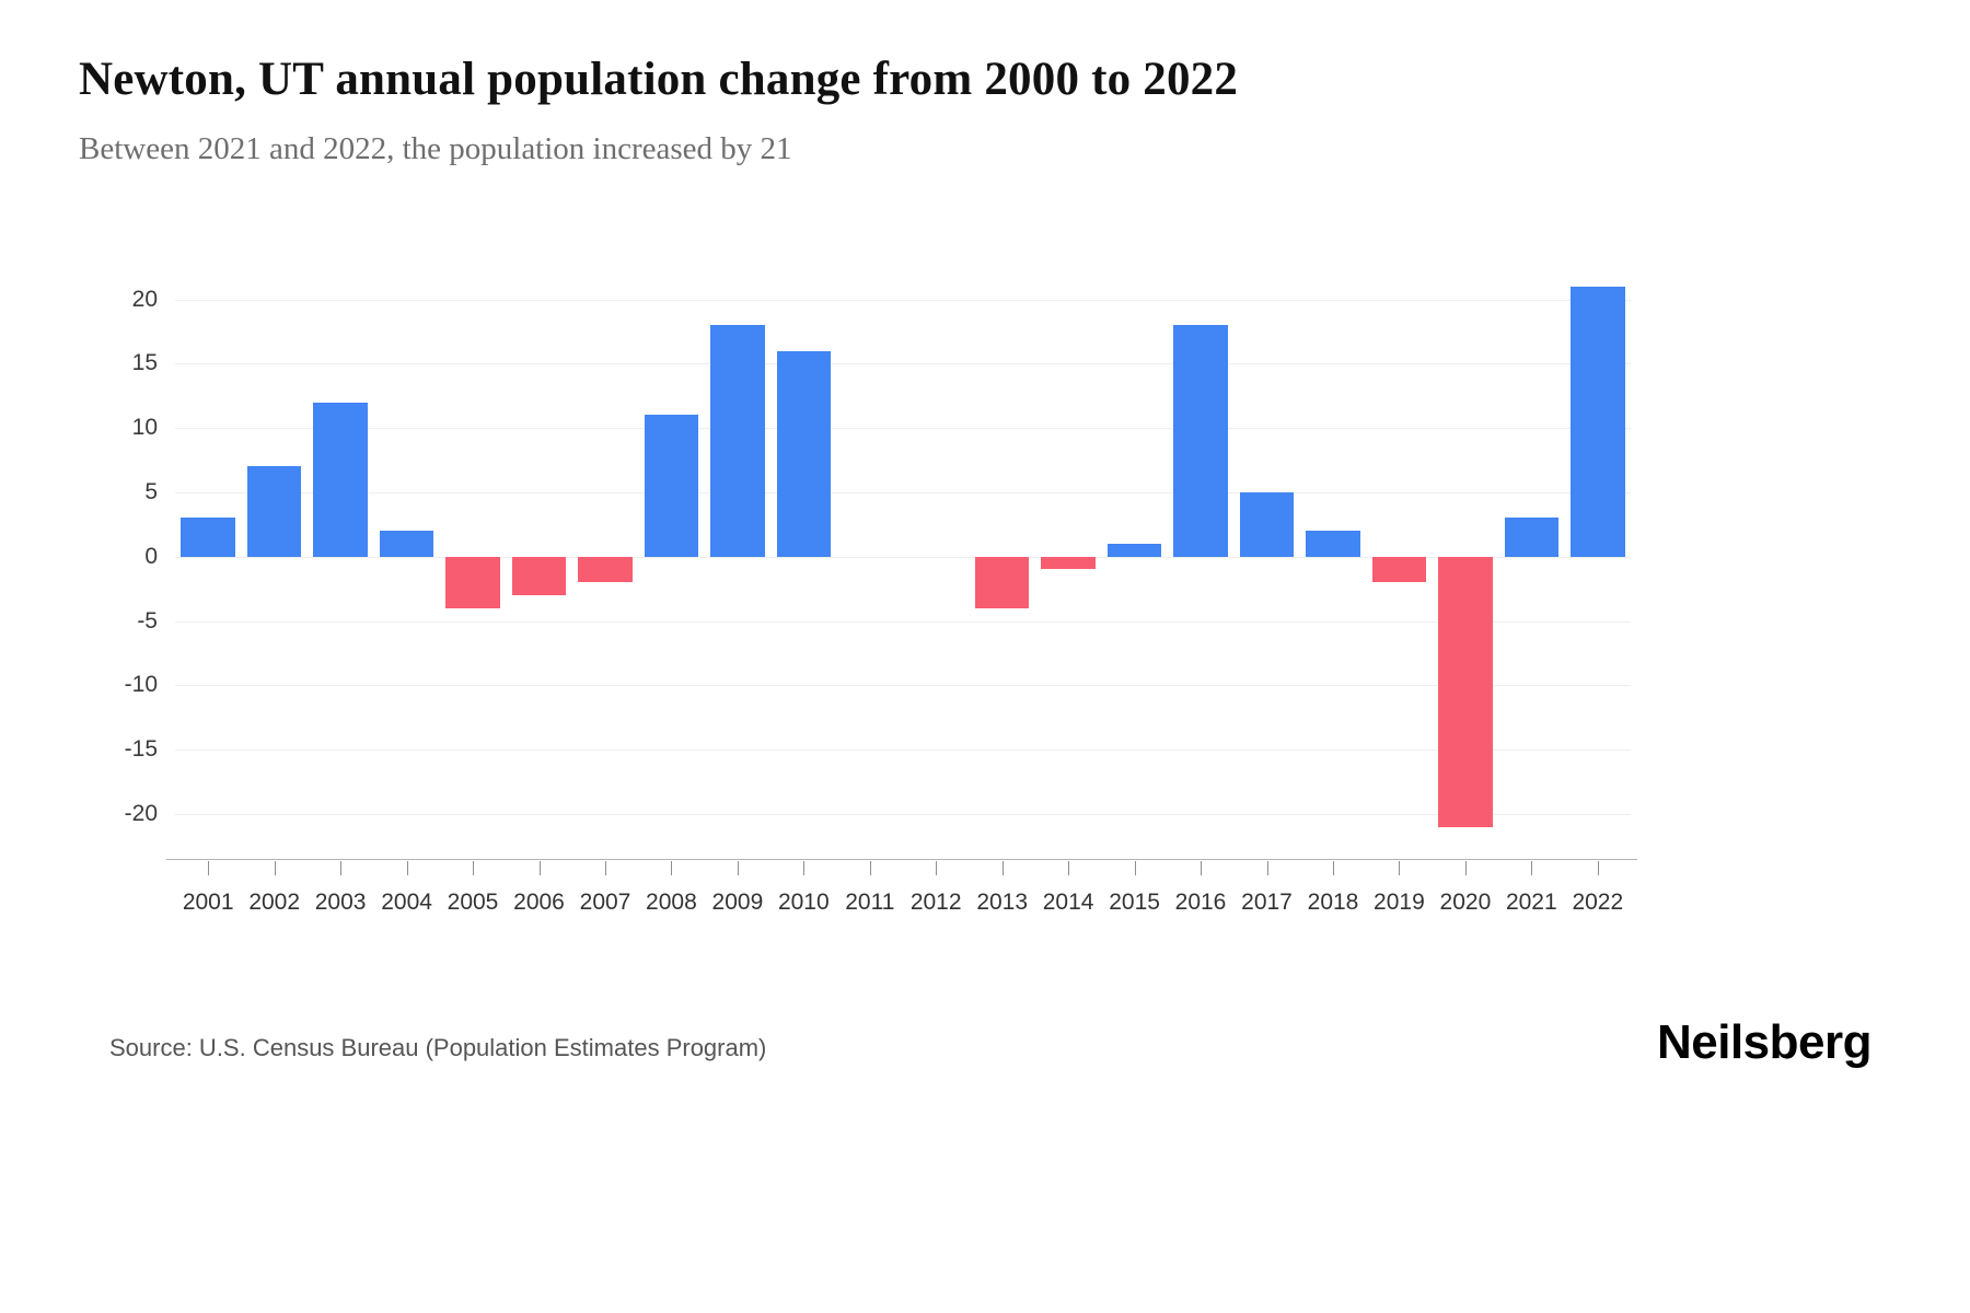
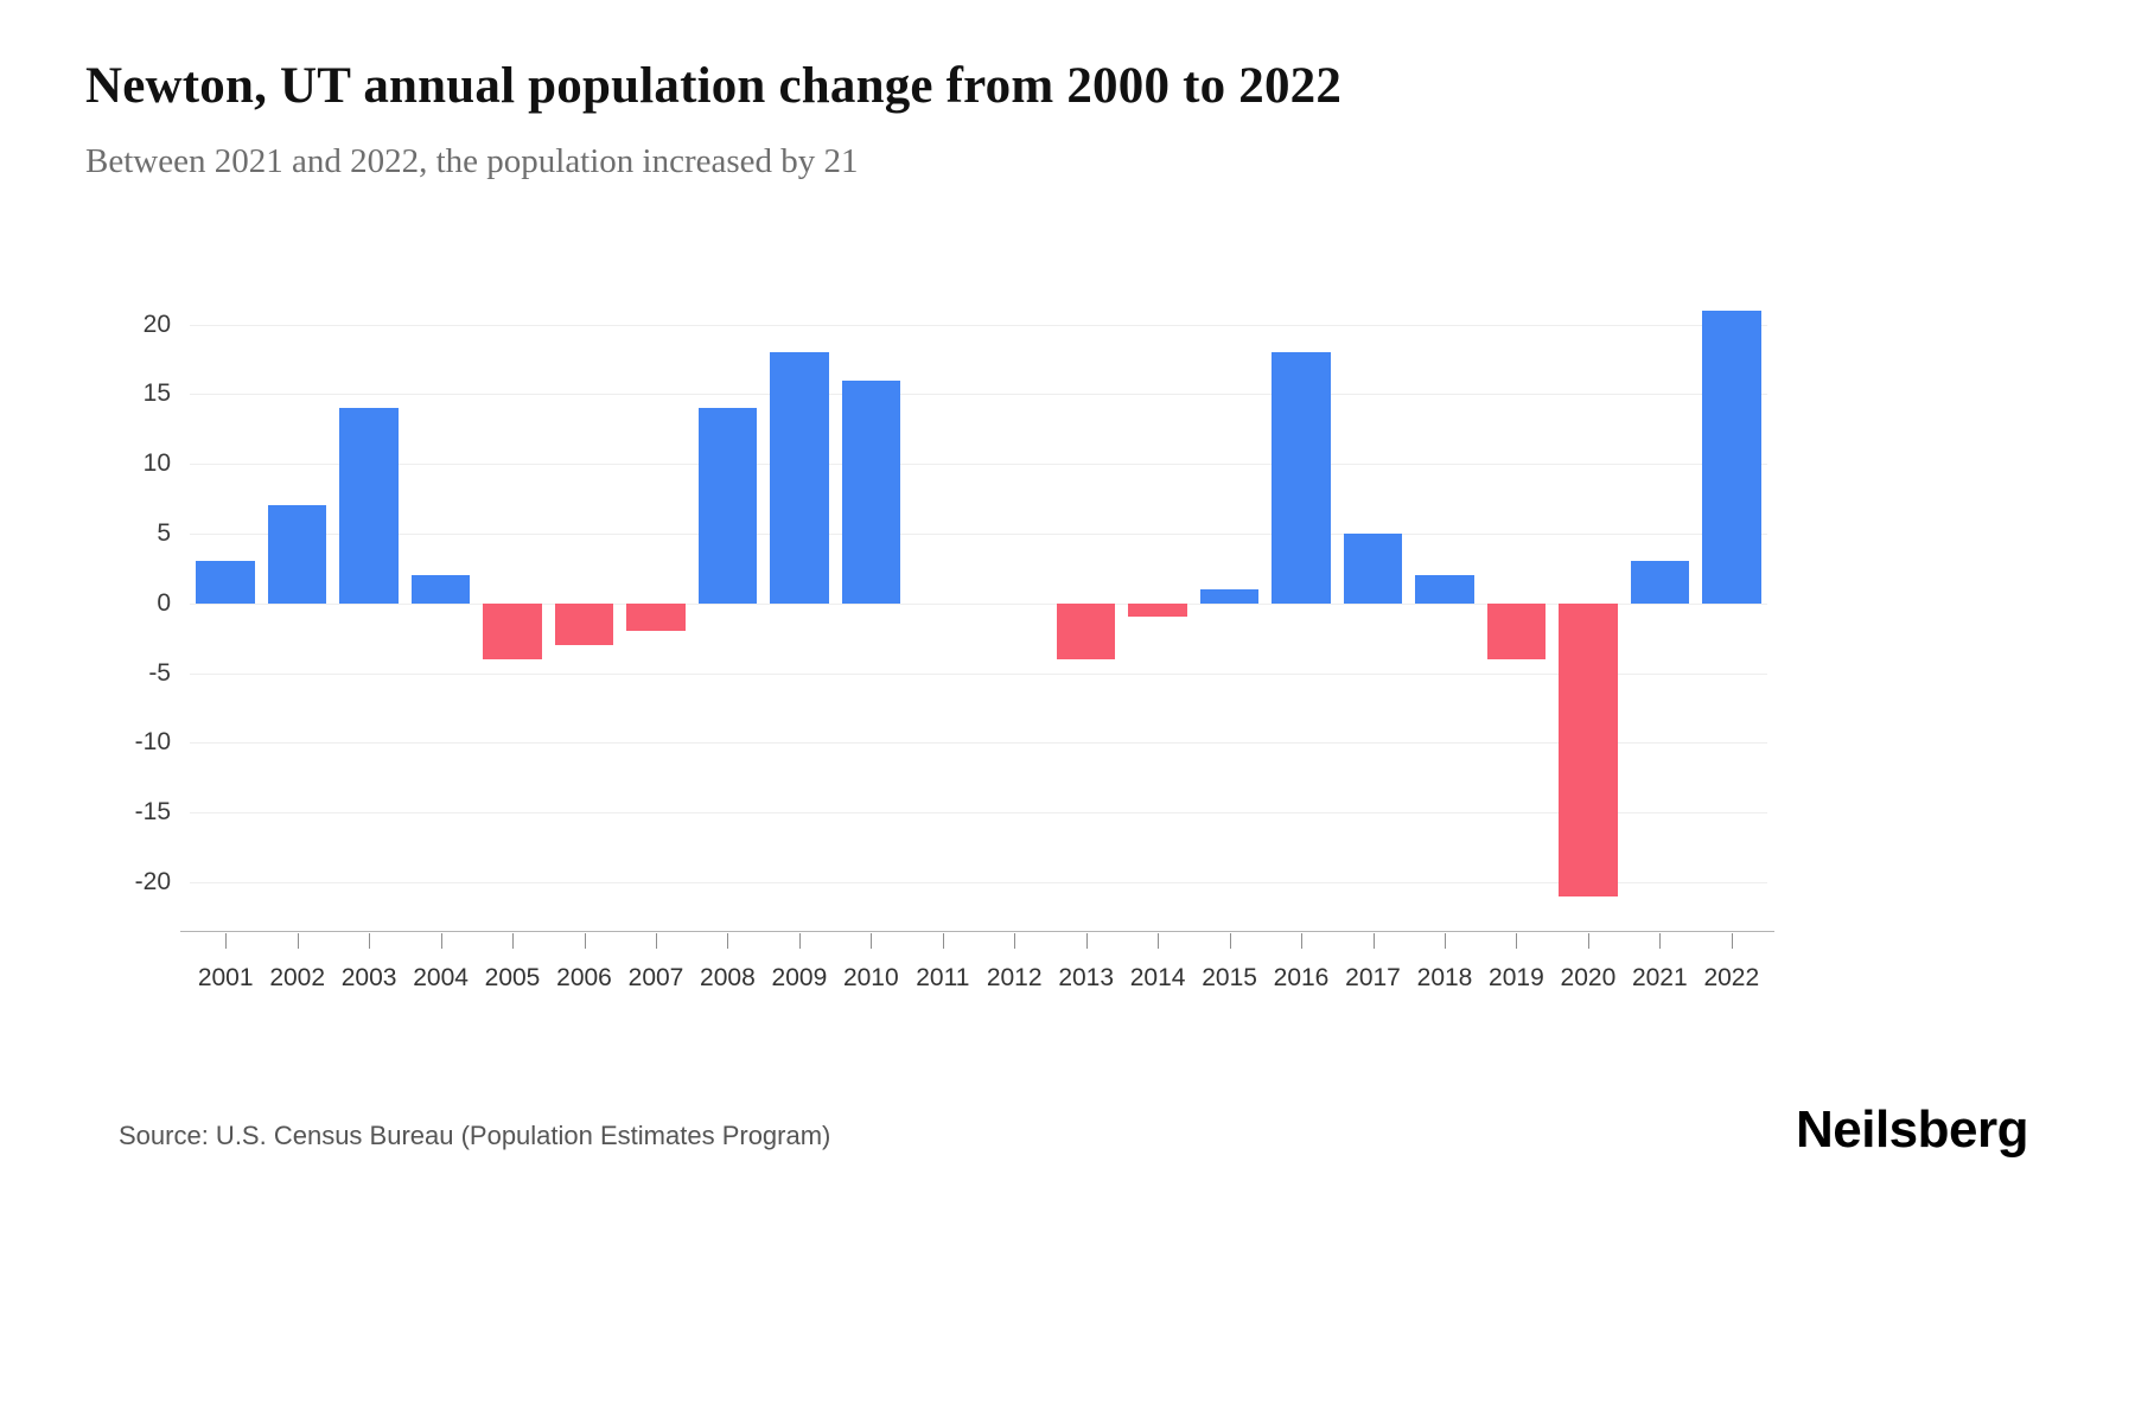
2003: 12 -> 14
2008: 11 -> 14
2019: -2 -> -4
